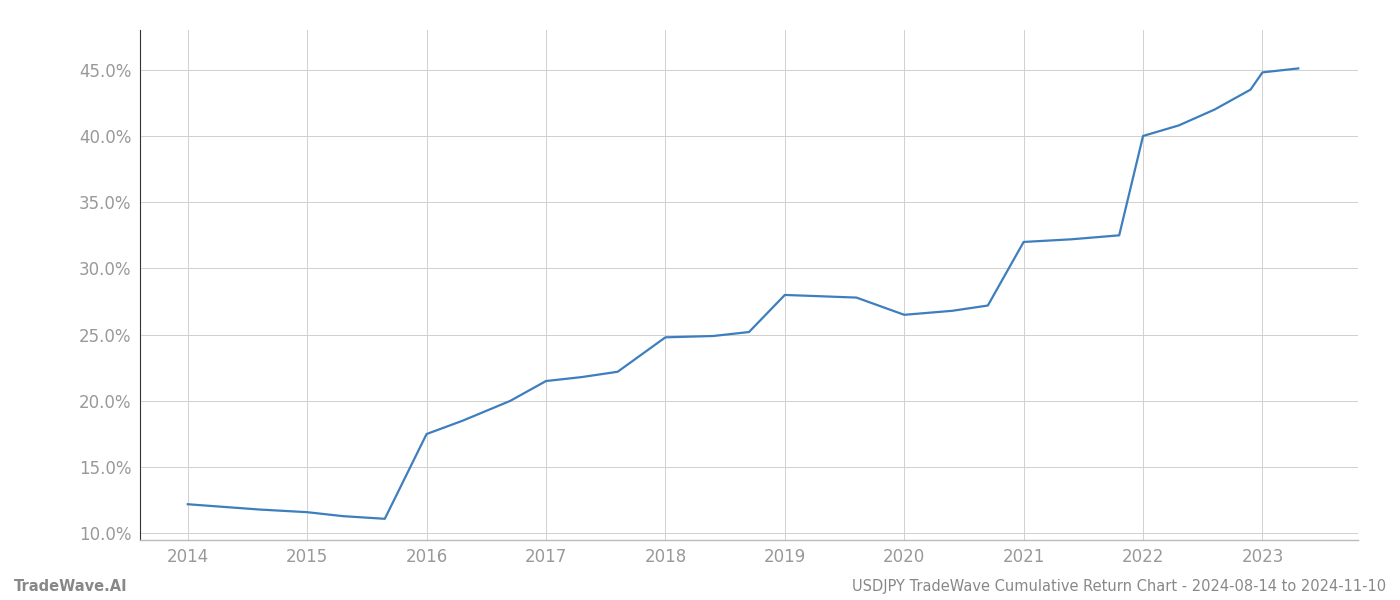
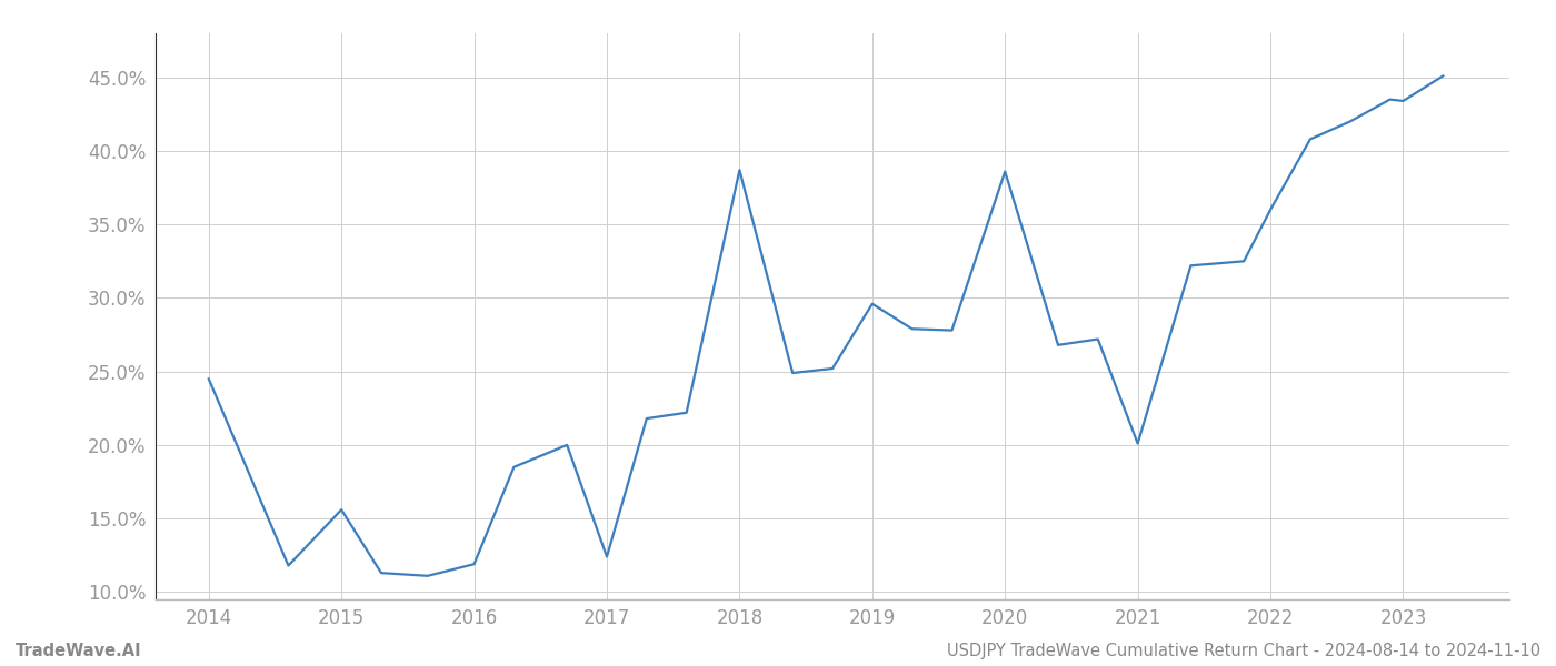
2014: 12.2% -> 24.5%
2015: 11.6% -> 15.6%
2016: 17.5% -> 11.9%
2017: 21.5% -> 12.4%
2018: 24.8% -> 38.7%
2019: 28.0% -> 29.6%
2020: 26.5% -> 38.6%
2021: 32.0% -> 20.1%
2022: 40.0% -> 36.0%
2023: 44.8% -> 43.4%
